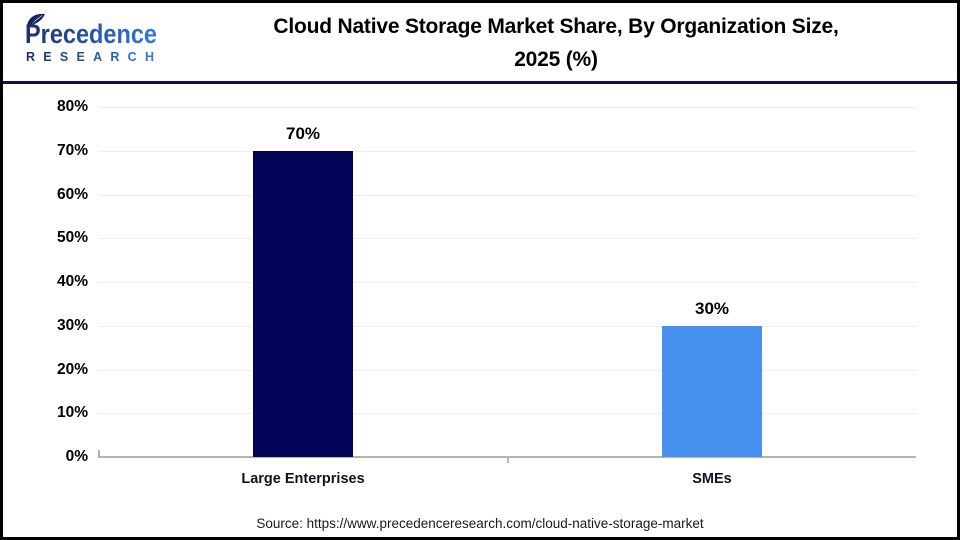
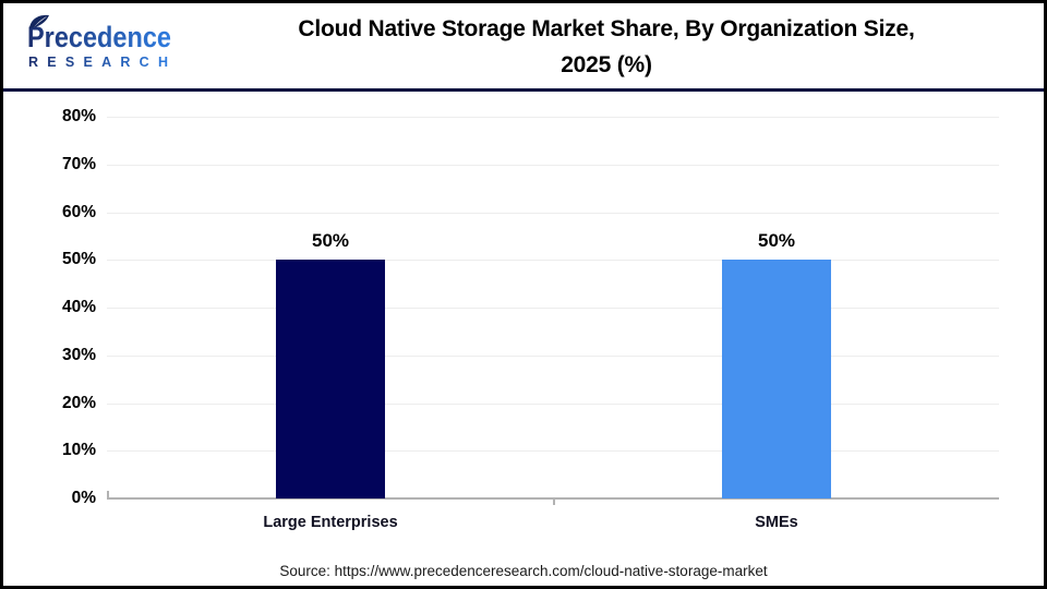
Large Enterprises: 70% -> 50%
SMEs: 30% -> 50%
